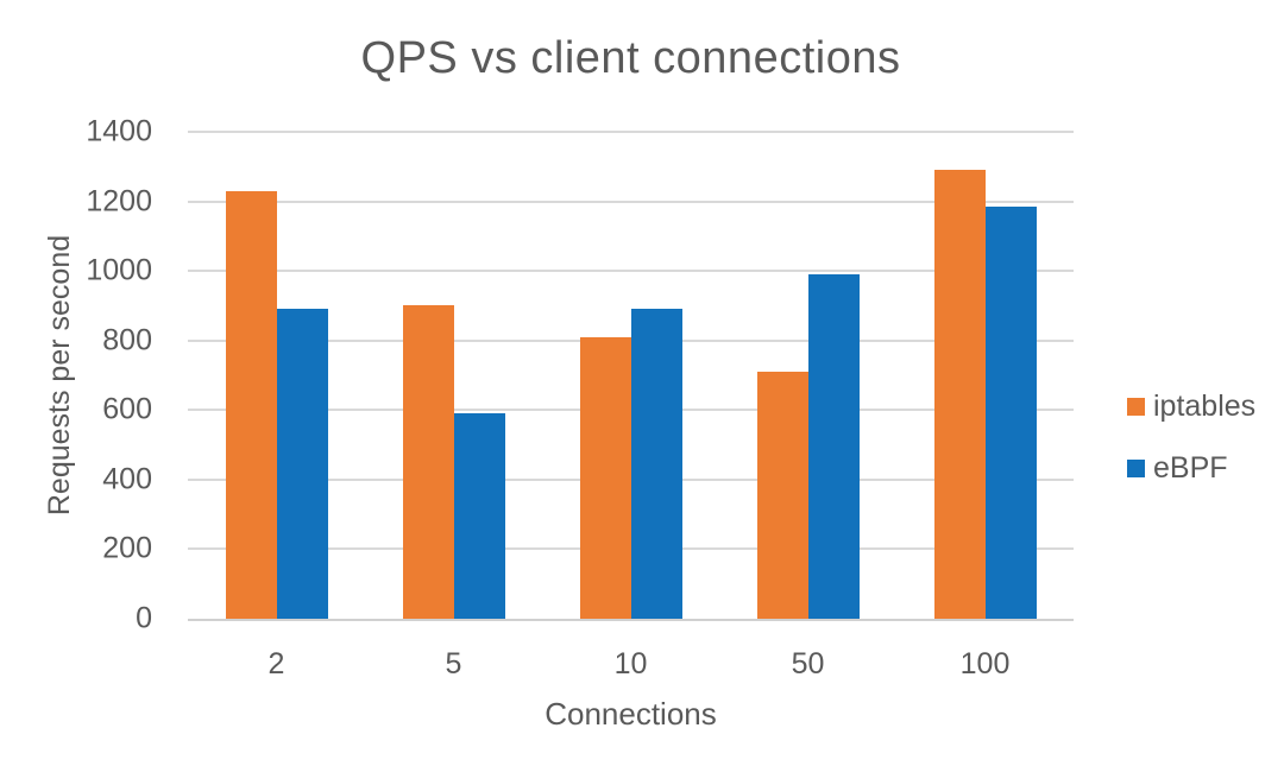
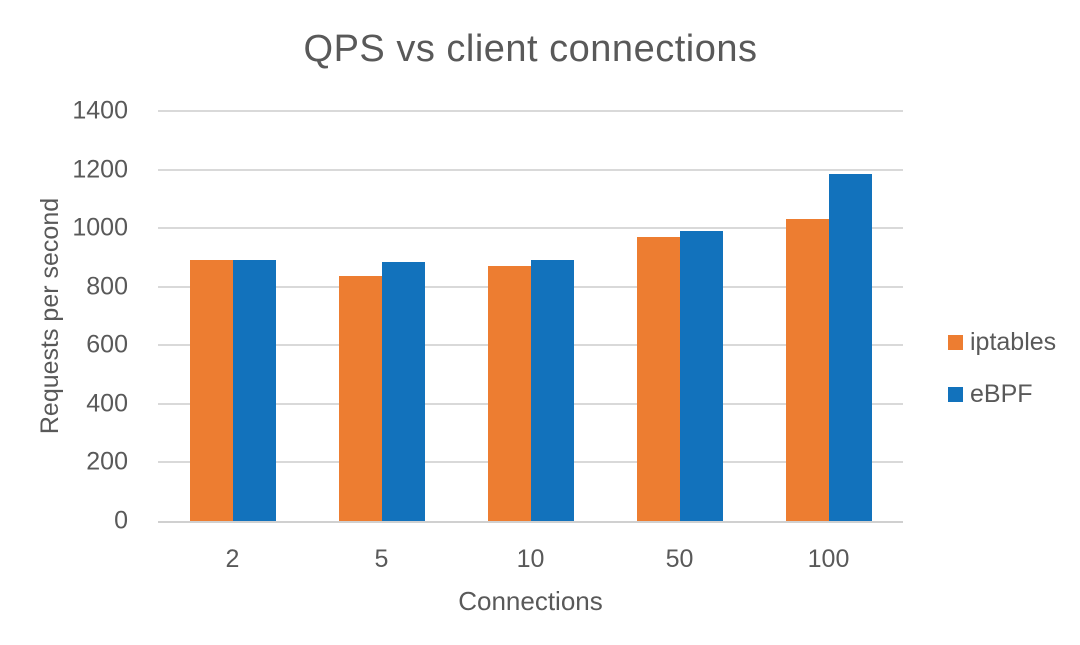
iptables/2: 1230 -> 890
iptables/5: 900 -> 840
eBPF/5: 590 -> 880
iptables/10: 810 -> 870
iptables/50: 710 -> 970
iptables/100: 1290 -> 1030
